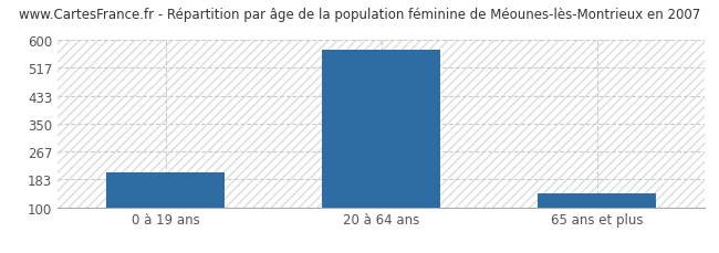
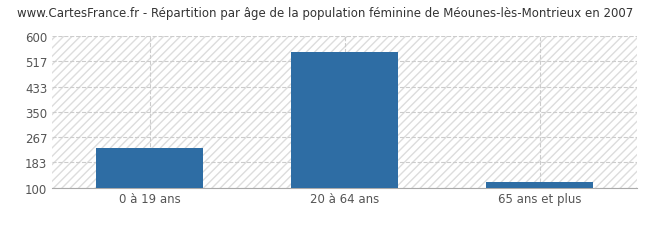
0 à 19 ans: 205 -> 232
20 à 64 ans: 570 -> 548
65 ans et plus: 140 -> 118
